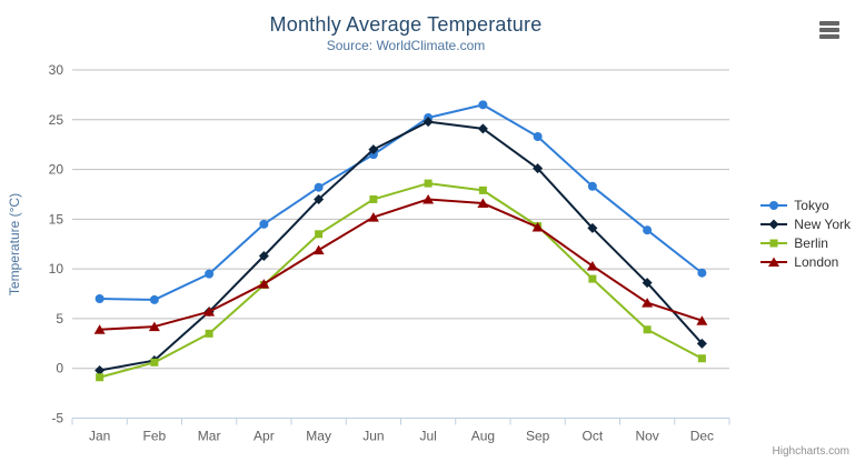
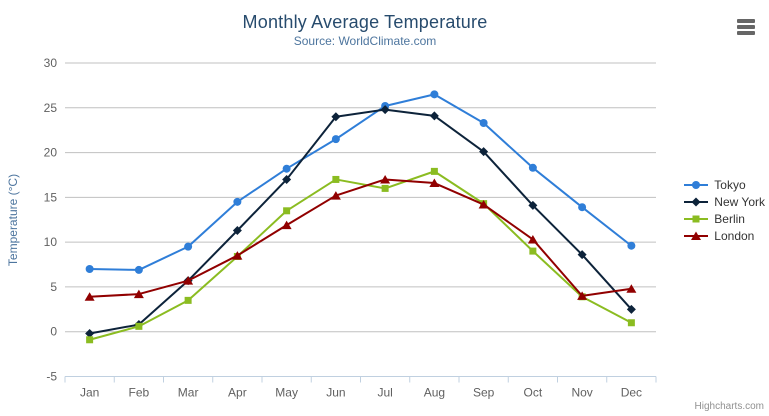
New York/Jun: 22 -> 24
Berlin/Jul: 19 -> 16
London/Nov: 7 -> 4
